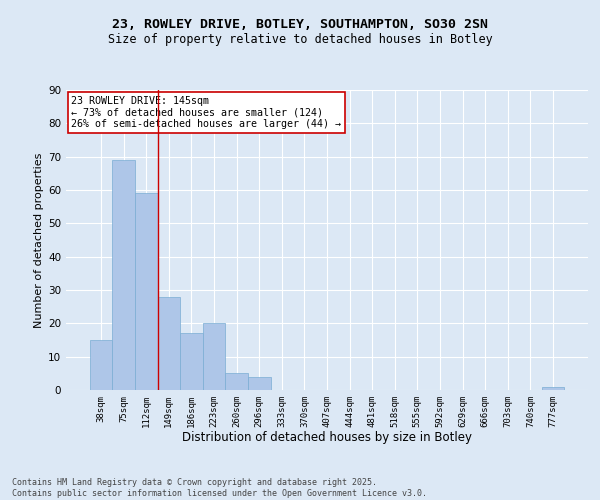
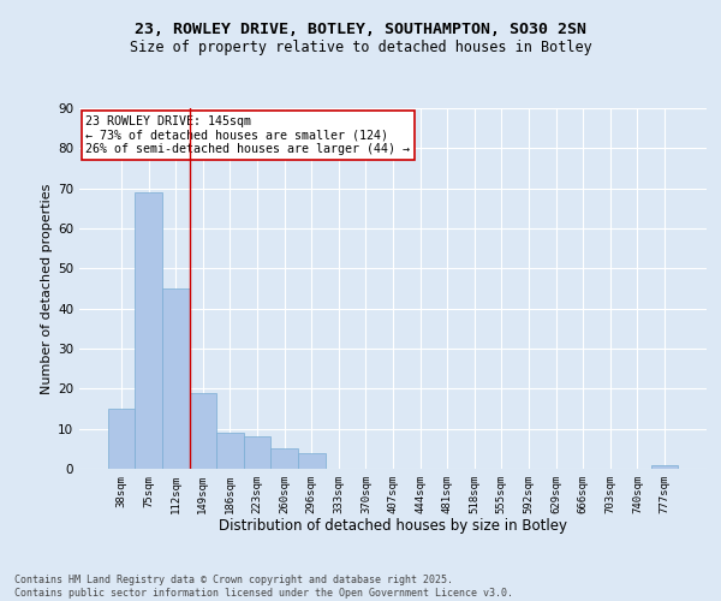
112sqm: 59 -> 45
149sqm: 28 -> 19
186sqm: 17 -> 9
223sqm: 20 -> 8
